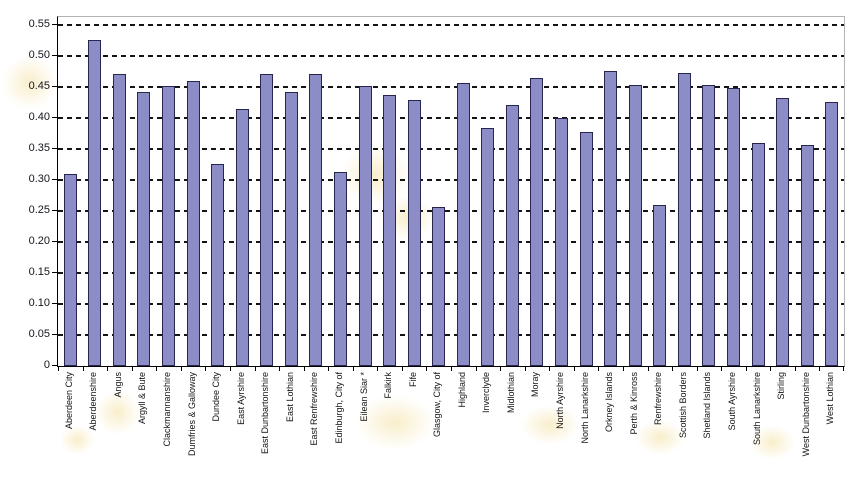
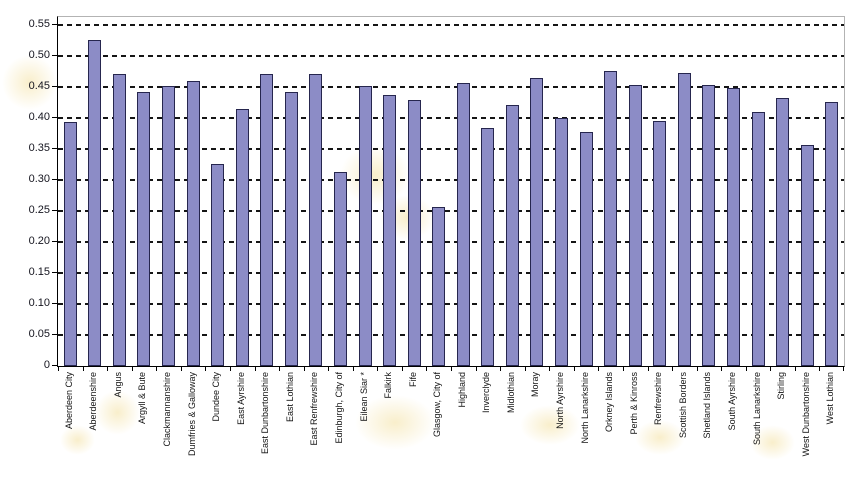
Aberdeen City: 0.31 -> 0.39
Renfrewshire: 0.26 -> 0.40
South Lanarkshire: 0.36 -> 0.41
